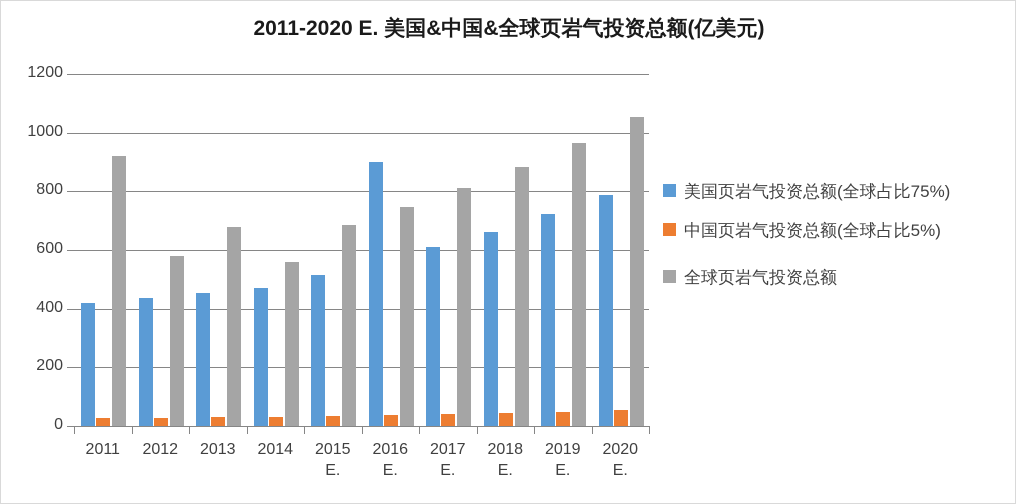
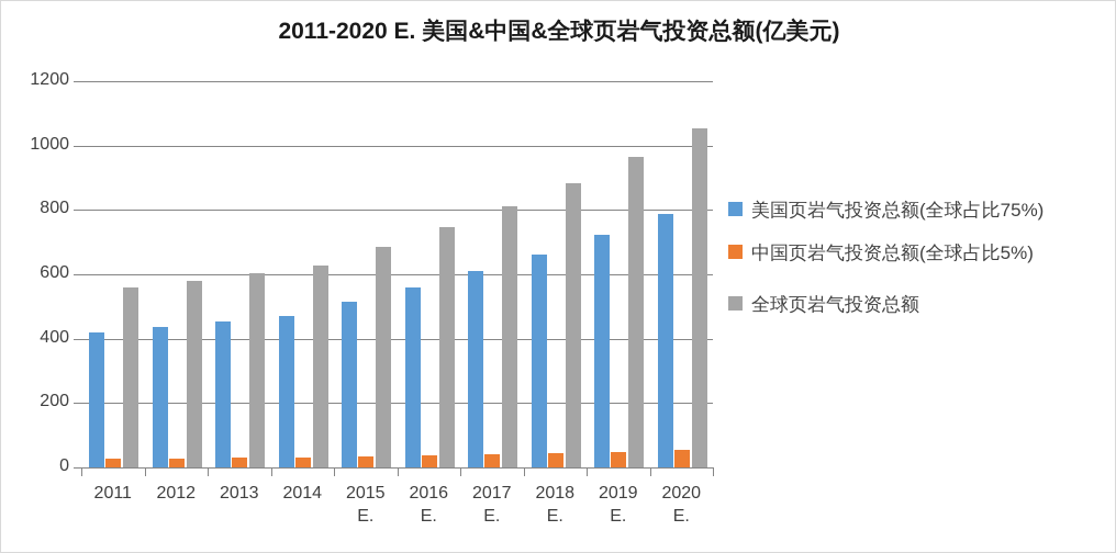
全球页岩气投资总额/2011: 920 -> 560
全球页岩气投资总额/2013: 680 -> 600
全球页岩气投资总额/2014: 560 -> 630
美国页岩气投资总额(全球占比75%)/2016 E.: 900 -> 560
